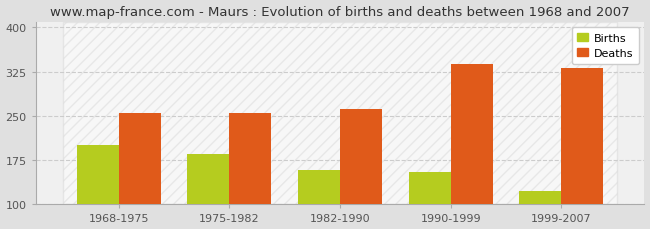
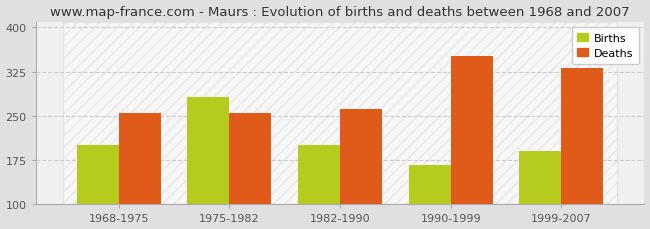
Births/1975-1982: 185 -> 282
Births/1982-1990: 158 -> 200
Births/1990-1999: 155 -> 166
Deaths/1990-1999: 338 -> 352
Births/1999-2007: 122 -> 190
